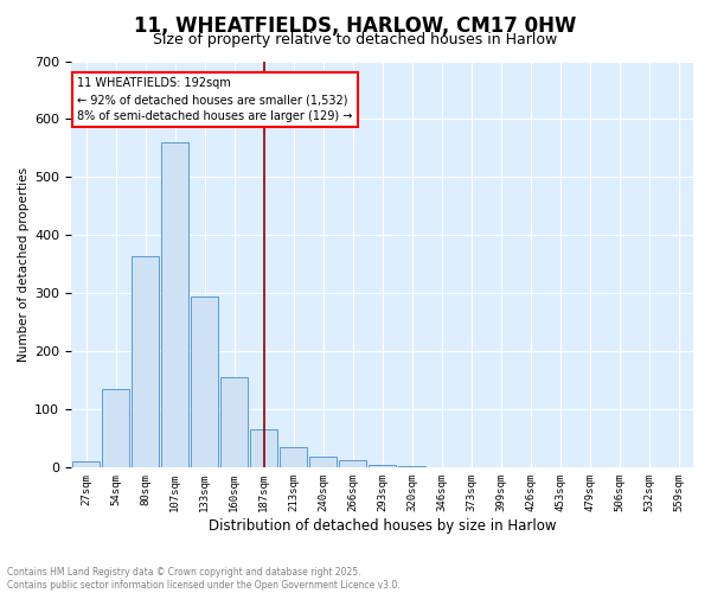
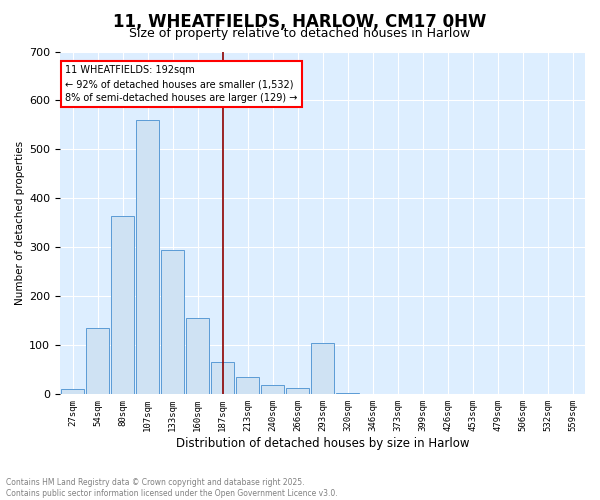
293sqm: 5 -> 105
